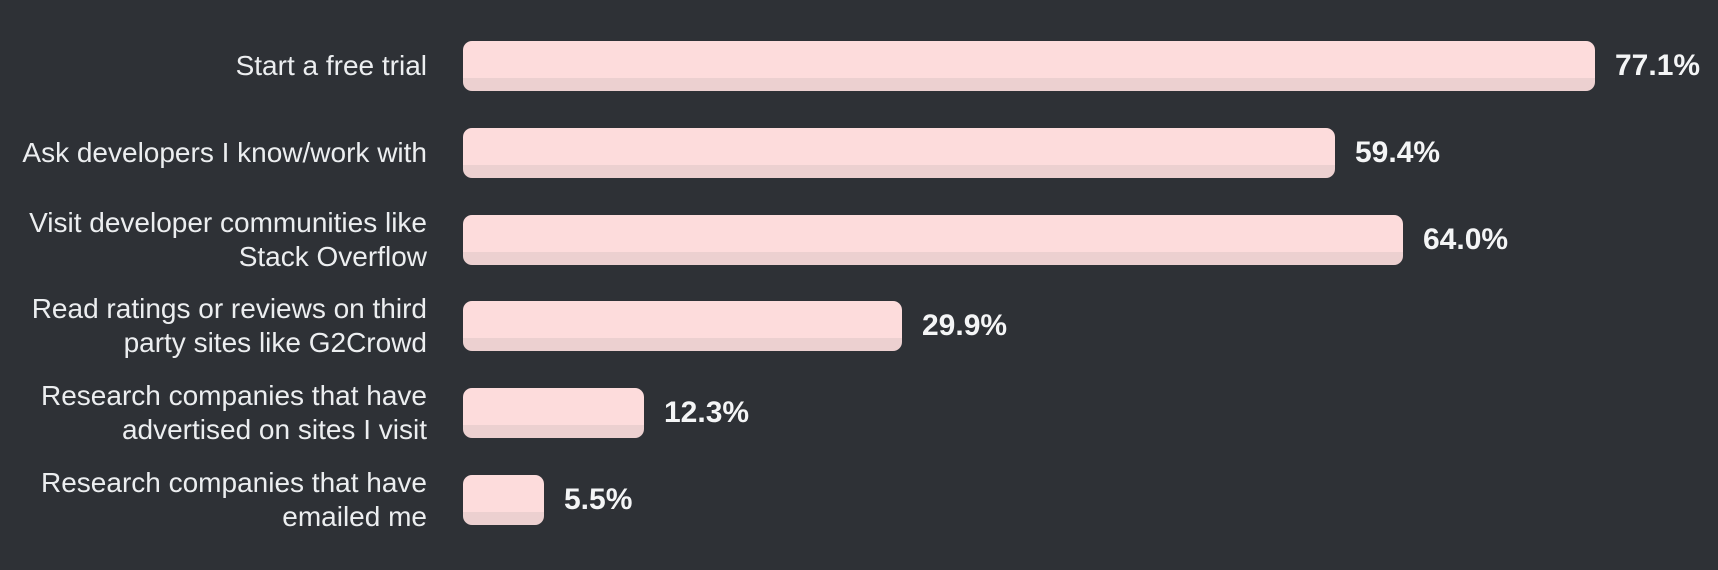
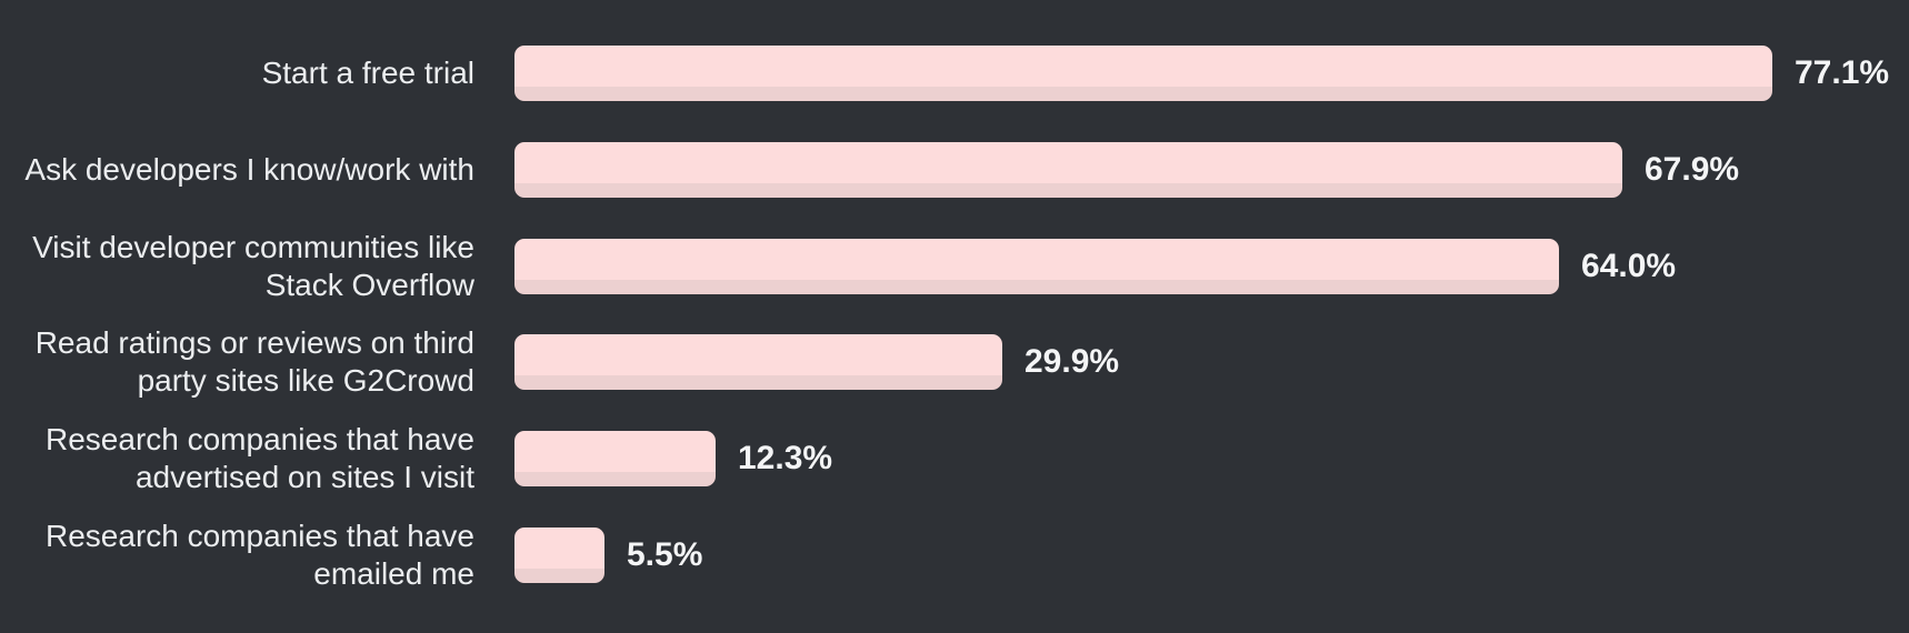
Ask developers I know/work with: 59.4% -> 67.9%
